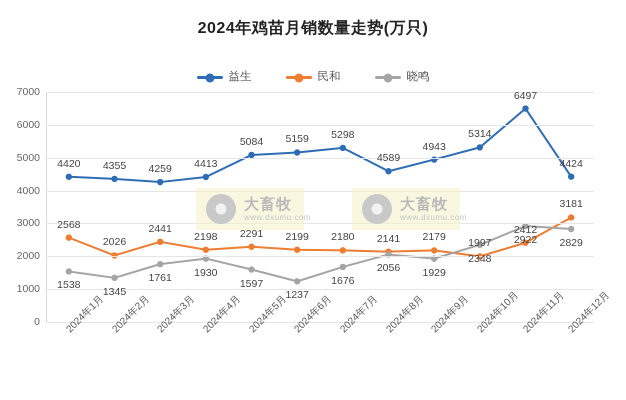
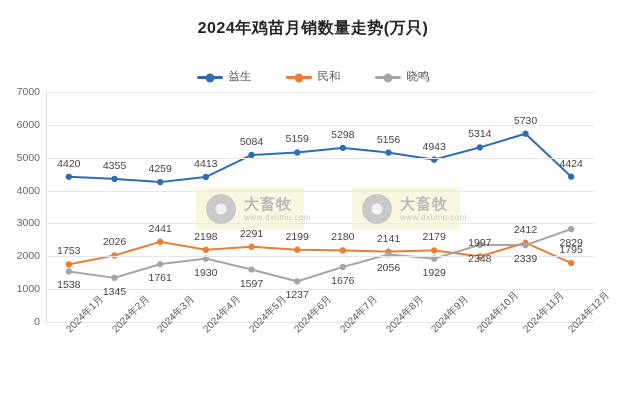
民和/2024年1月: 2568 -> 1753
益生/2024年8月: 4589 -> 5156
益生/2024年11月: 6497 -> 5730
晓鸣/2024年11月: 2922 -> 2339
民和/2024年12月: 3181 -> 1795
